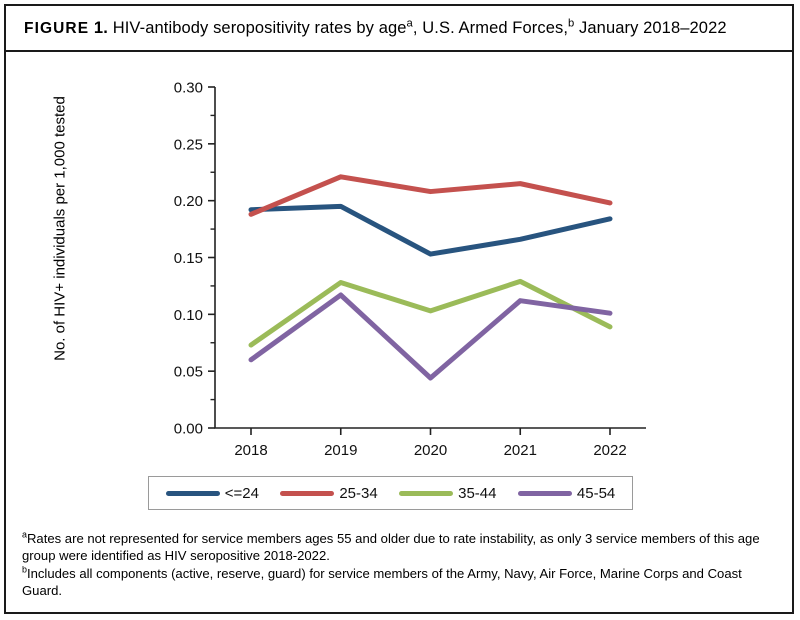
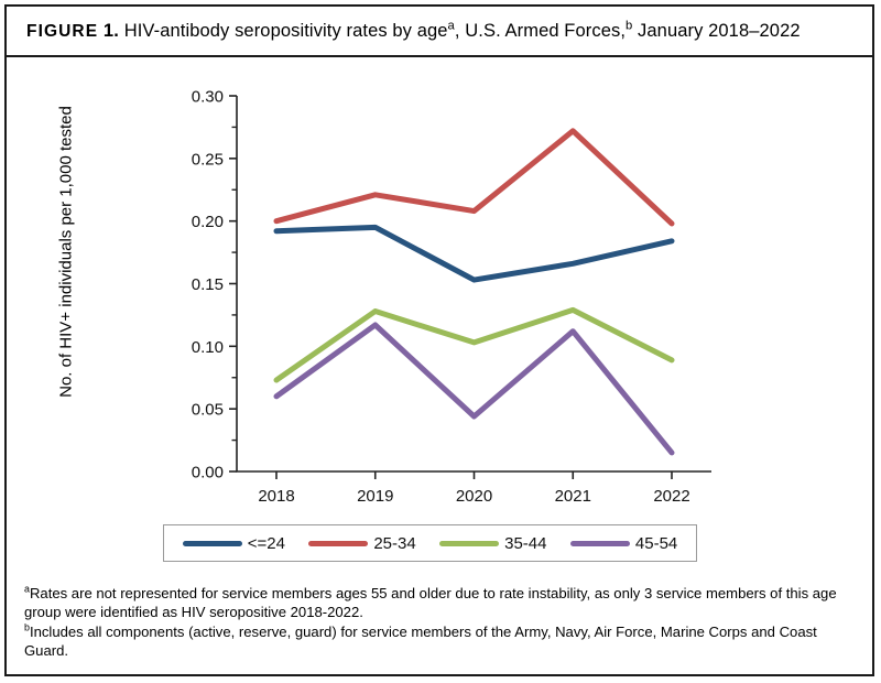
25-34/2018: 0.188 -> 0.200
25-34/2021: 0.215 -> 0.272
45-54/2022: 0.101 -> 0.015
